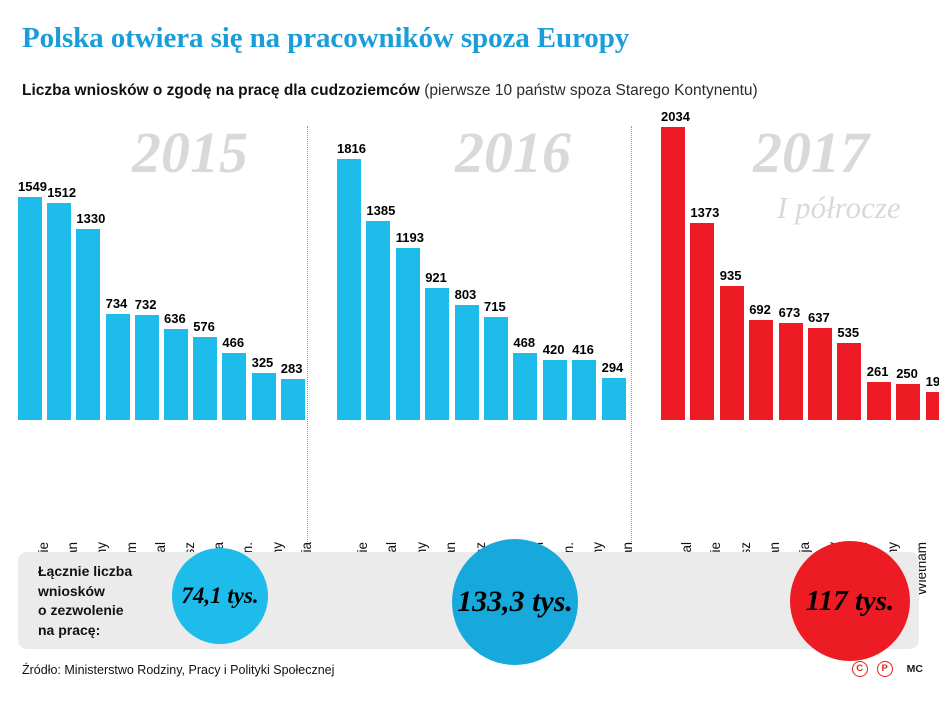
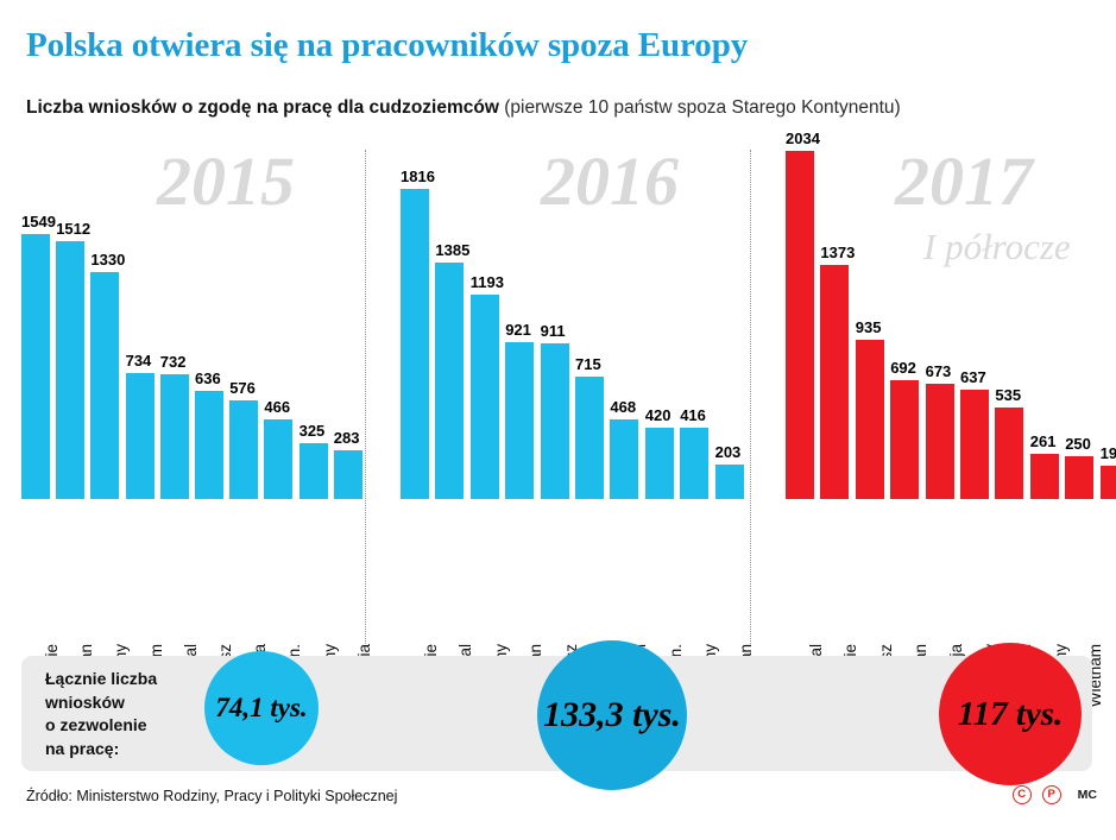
2016/Bangladesz: 803 -> 911
2016/Tadżykistan: 294 -> 203
